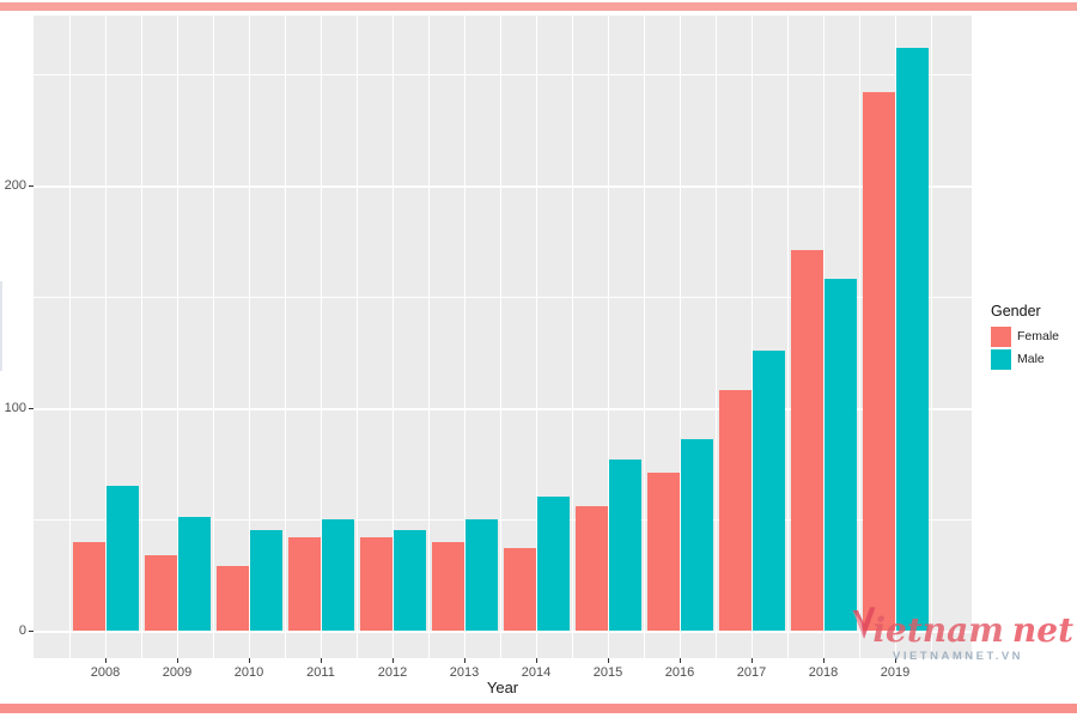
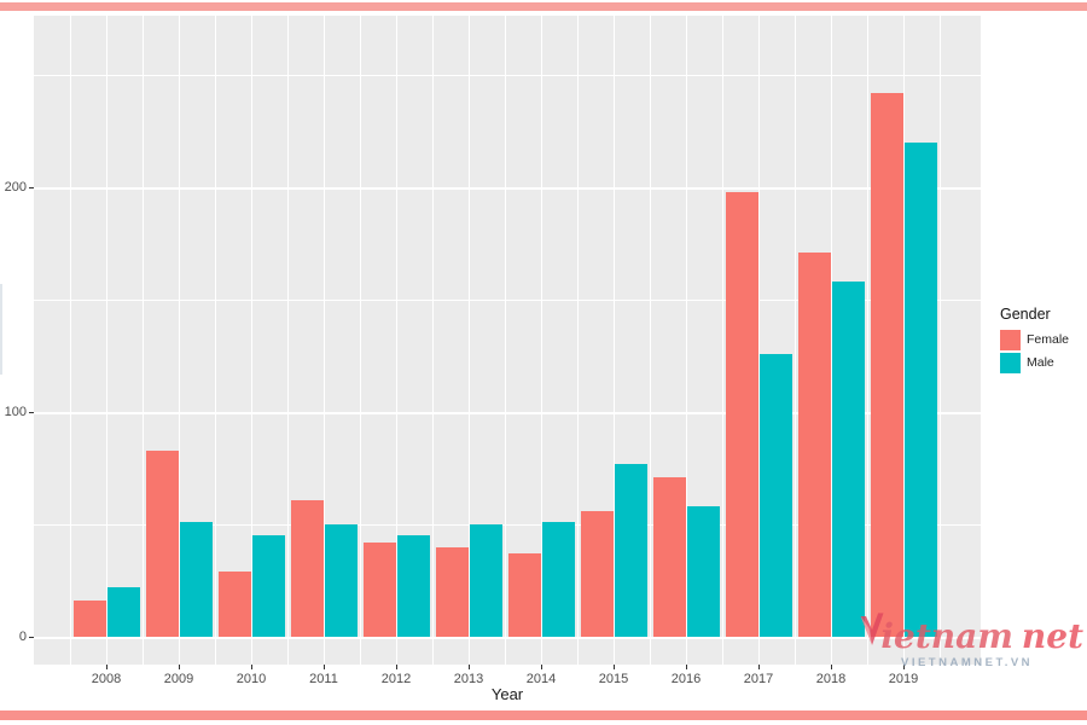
Female/2008: 40 -> 16
Male/2008: 65 -> 22
Female/2009: 34 -> 83
Female/2011: 42 -> 61
Male/2014: 60 -> 51
Male/2016: 86 -> 58
Female/2017: 108 -> 198
Male/2019: 262 -> 220
